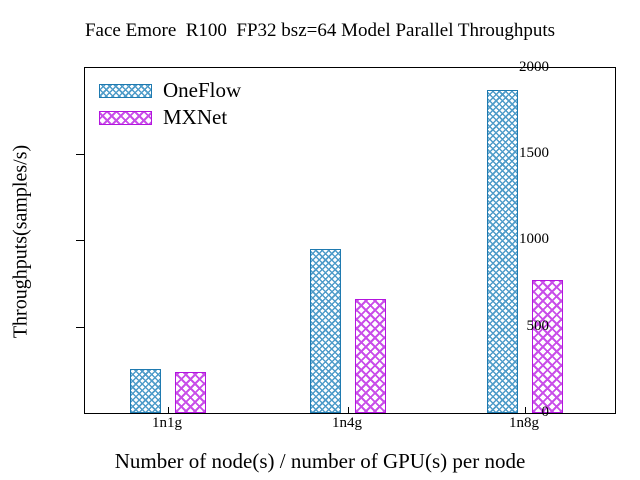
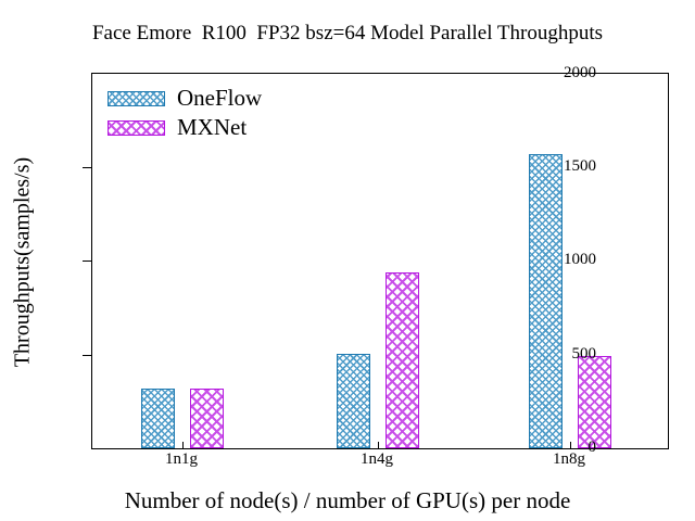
OneFlow/1n1g: 240 -> 310
MXNet/1n1g: 220 -> 310
OneFlow/1n4g: 940 -> 490
MXNet/1n4g: 650 -> 930
OneFlow/1n8g: 1860 -> 1560
MXNet/1n8g: 760 -> 480
